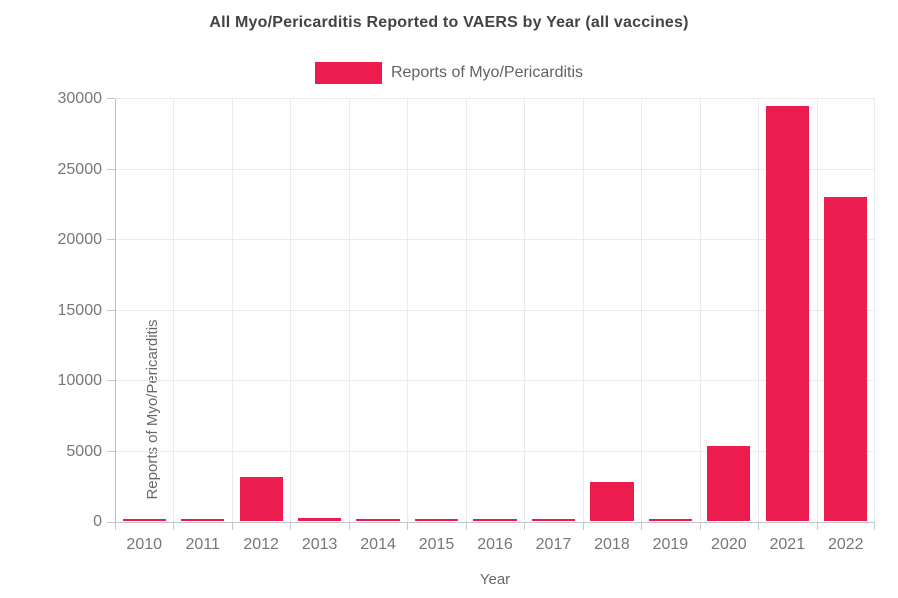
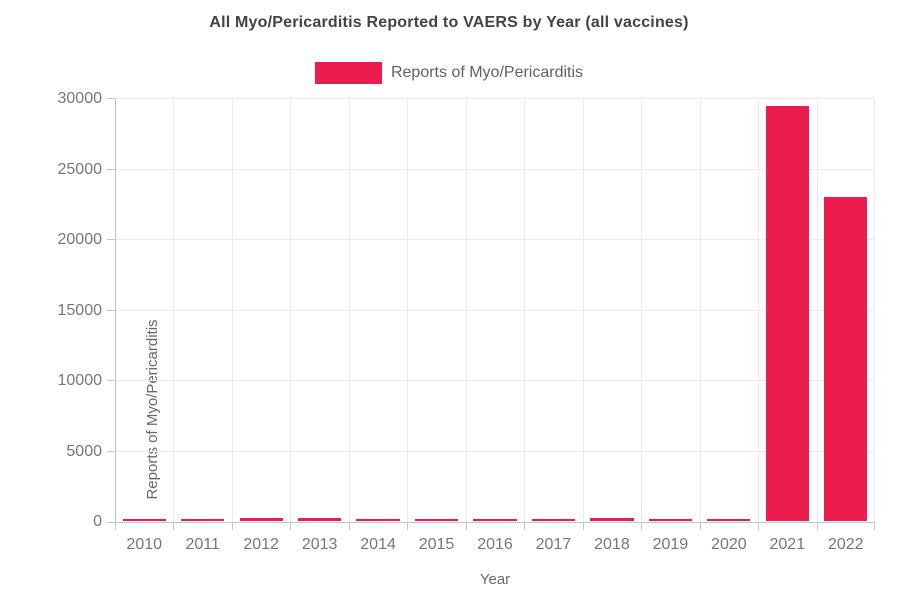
2012: 3100 -> 200
2018: 2800 -> 200
2020: 5300 -> 200
